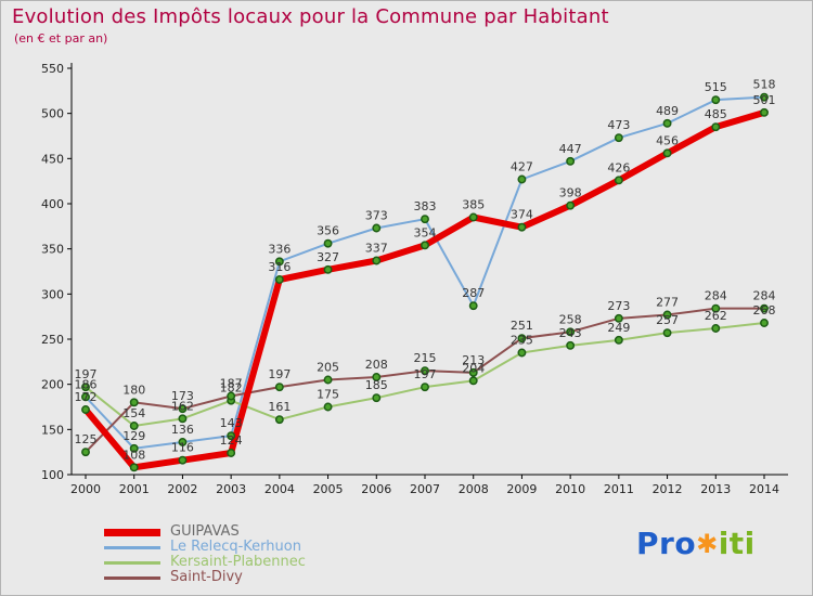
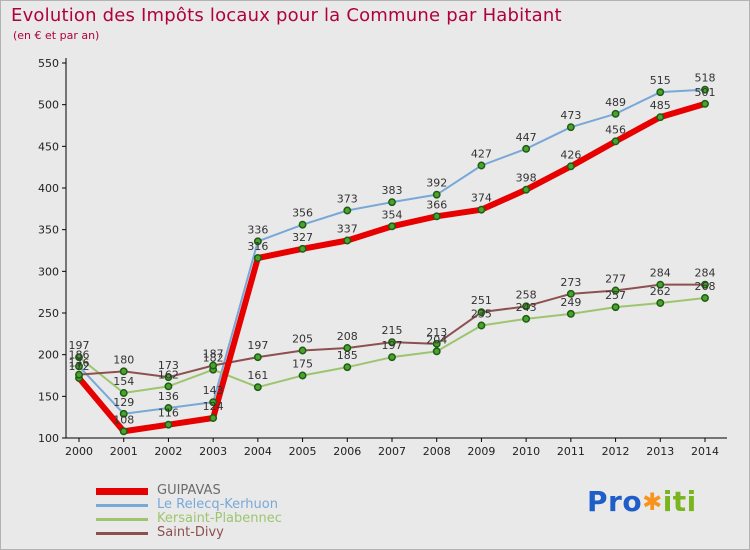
Saint-Divy/2000: 125 -> 176
GUIPAVAS/2008: 385 -> 366
Le Relecq-Kerhuon/2008: 287 -> 392
